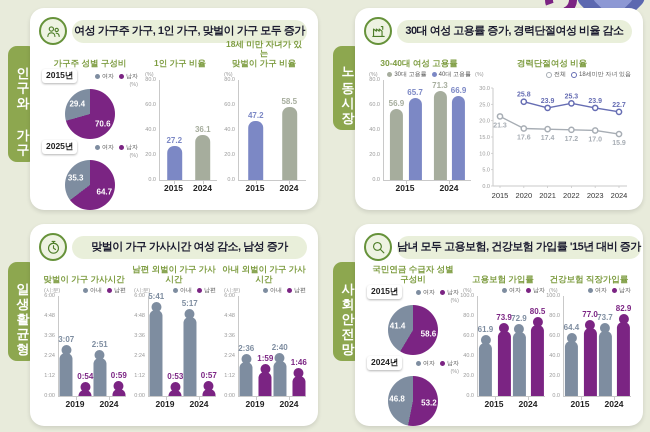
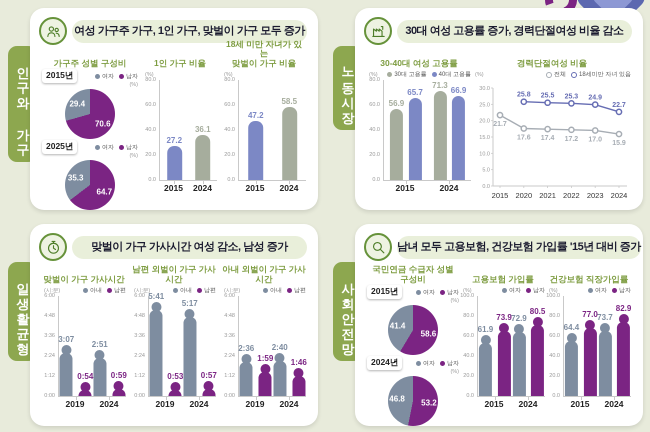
경력단절여성 비율/전체/2015: 21.3 -> 21.7
경력단절여성 비율/18세미만 자녀 있음/2021: 23.9 -> 25.5
경력단절여성 비율/18세미만 자녀 있음/2023: 23.9 -> 24.9
